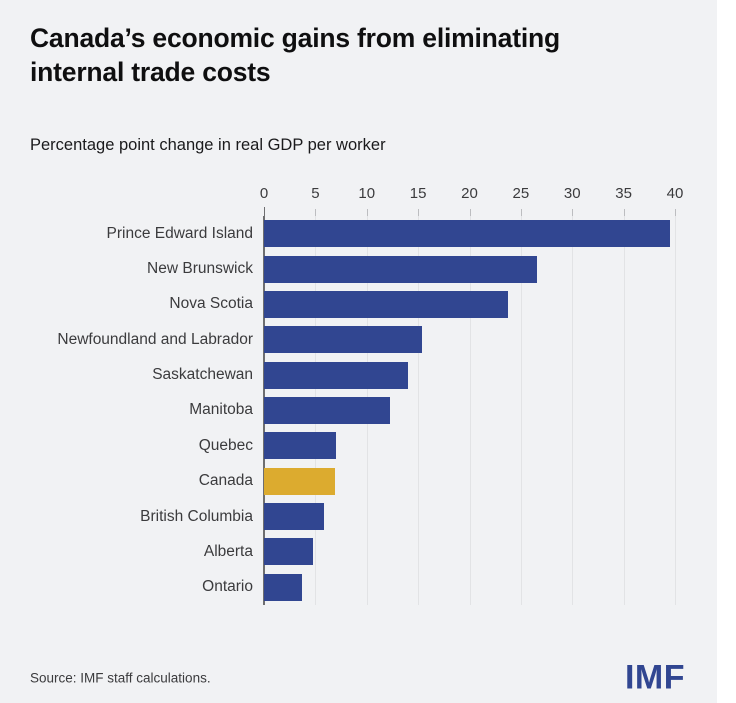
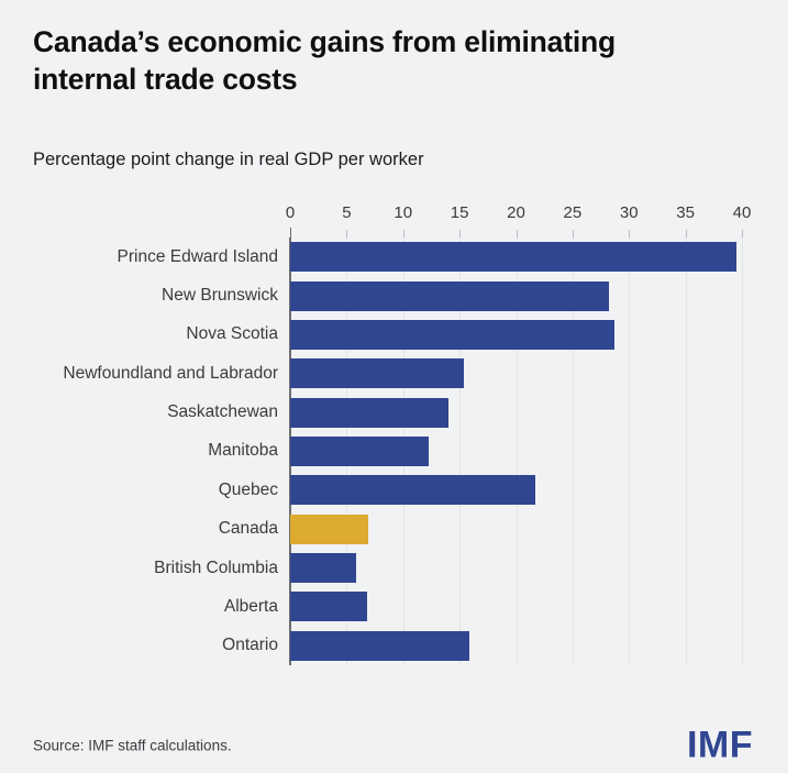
New Brunswick: 26.6 -> 28.2
Nova Scotia: 23.7 -> 28.7
Quebec: 7.0 -> 21.7
Alberta: 4.8 -> 6.8
Ontario: 3.7 -> 15.9
